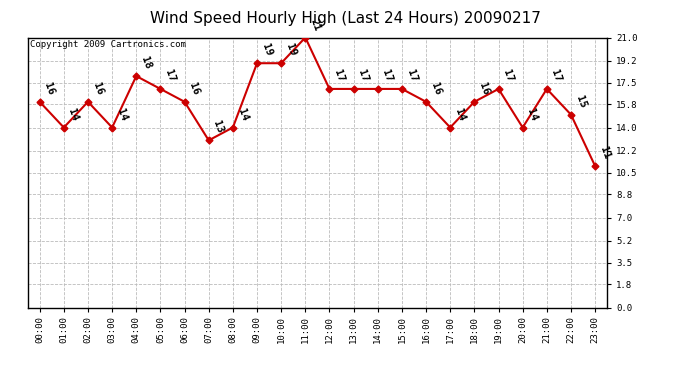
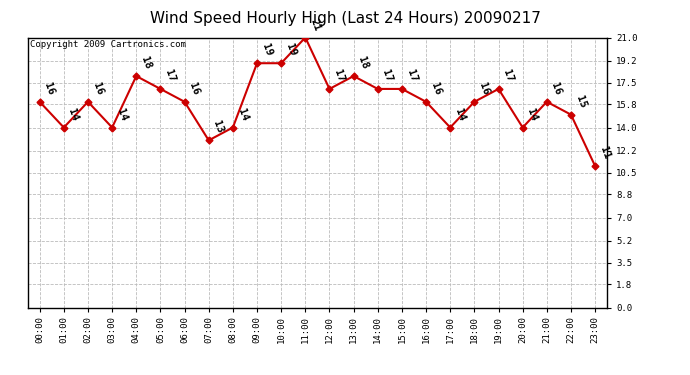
13:00: 17 -> 18
21:00: 17 -> 16
